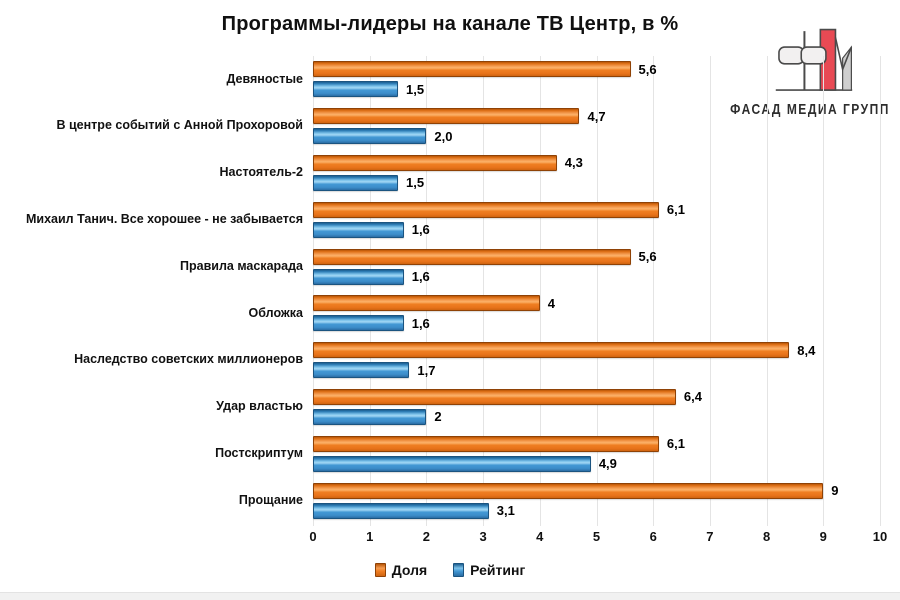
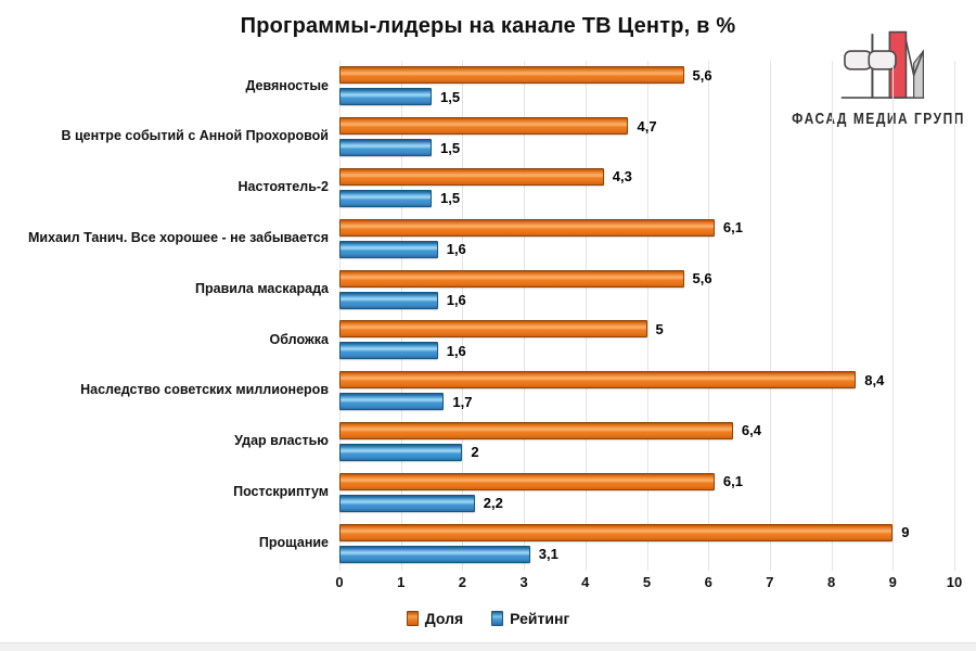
Рейтинг/В центре событий с Анной Прохоровой: 2,0 -> 1,5
Доля/Обложка: 4 -> 5
Рейтинг/Постскриптум: 4,9 -> 2,2
